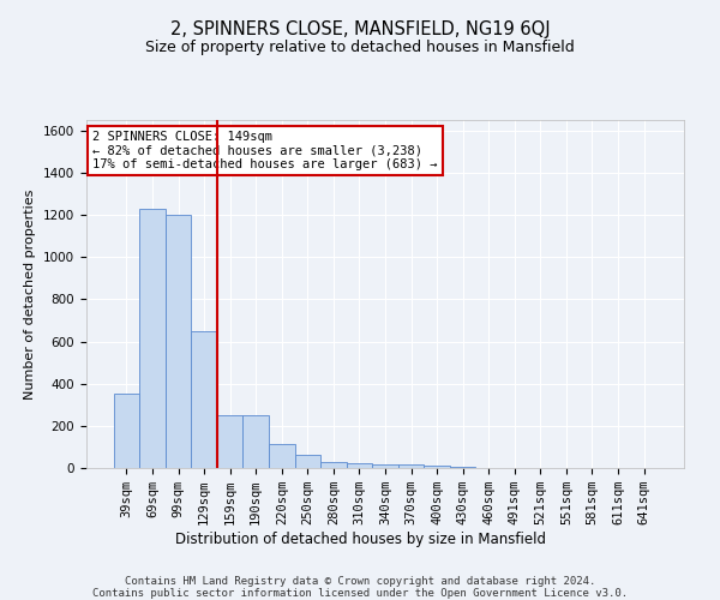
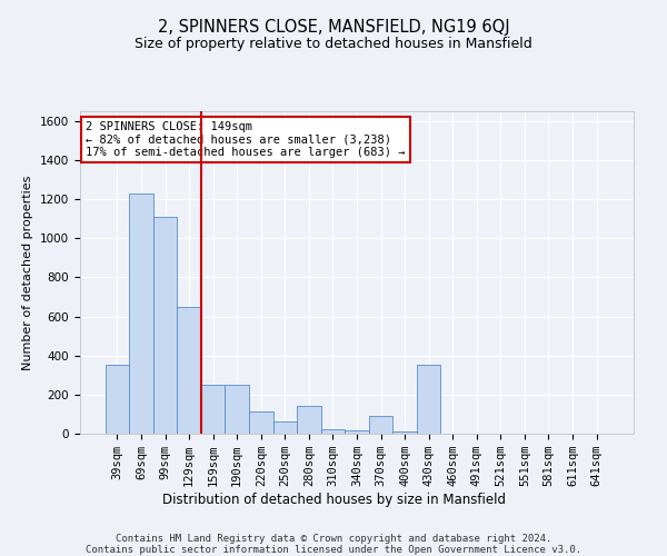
99sqm: 1200 -> 1110
280sqm: 30 -> 140
370sqm: 20 -> 90
430sqm: 0 -> 350
